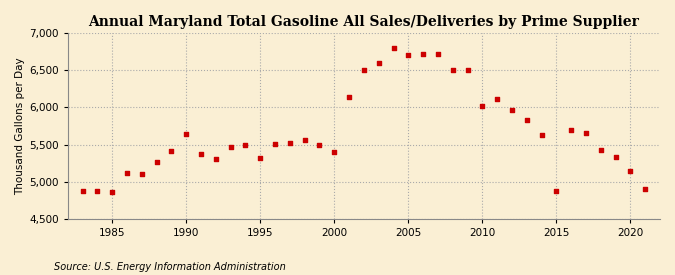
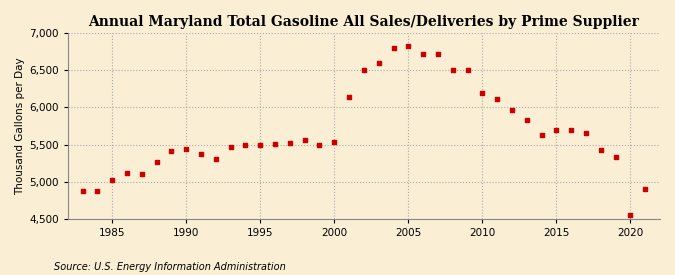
1985: 4,860 -> 5,030
1990: 5,640 -> 5,440
1995: 5,320 -> 5,500
2000: 5,400 -> 5,540
2005: 6,700 -> 6,820
2010: 6,020 -> 6,190
2015: 4,880 -> 5,700
2020: 5,140 -> 4,560
